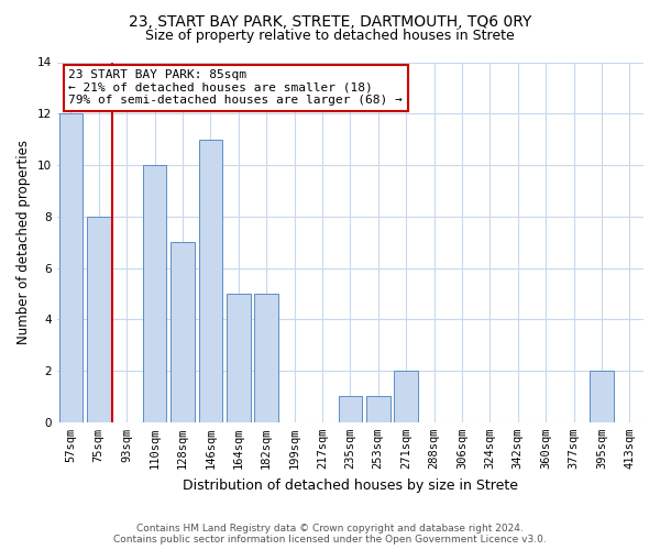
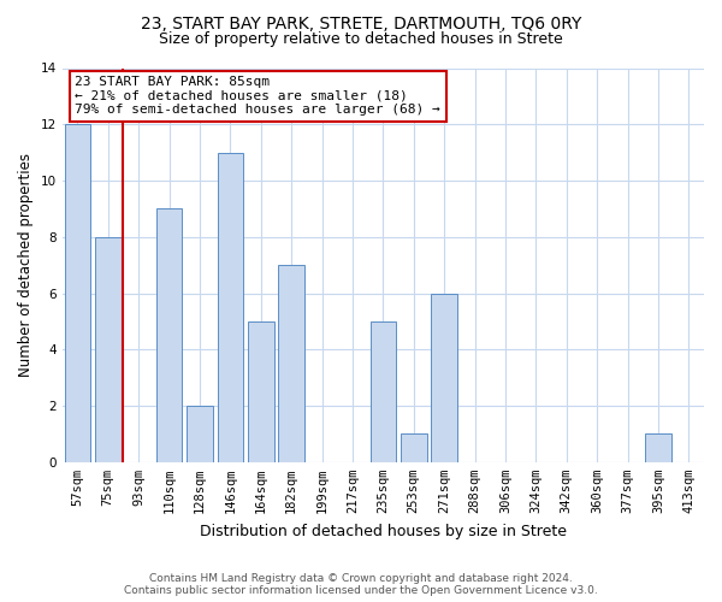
110sqm: 10 -> 9
128sqm: 7 -> 2
182sqm: 5 -> 7
235sqm: 1 -> 5
271sqm: 2 -> 6
395sqm: 2 -> 1
